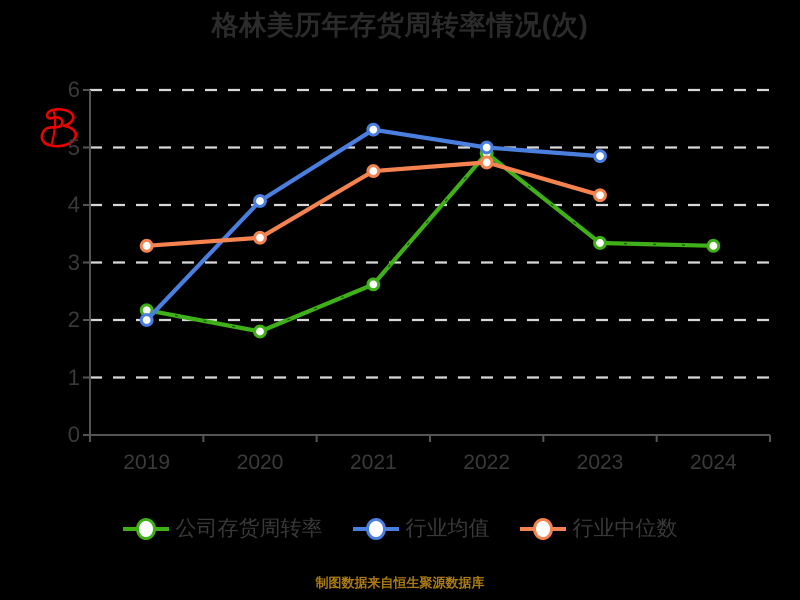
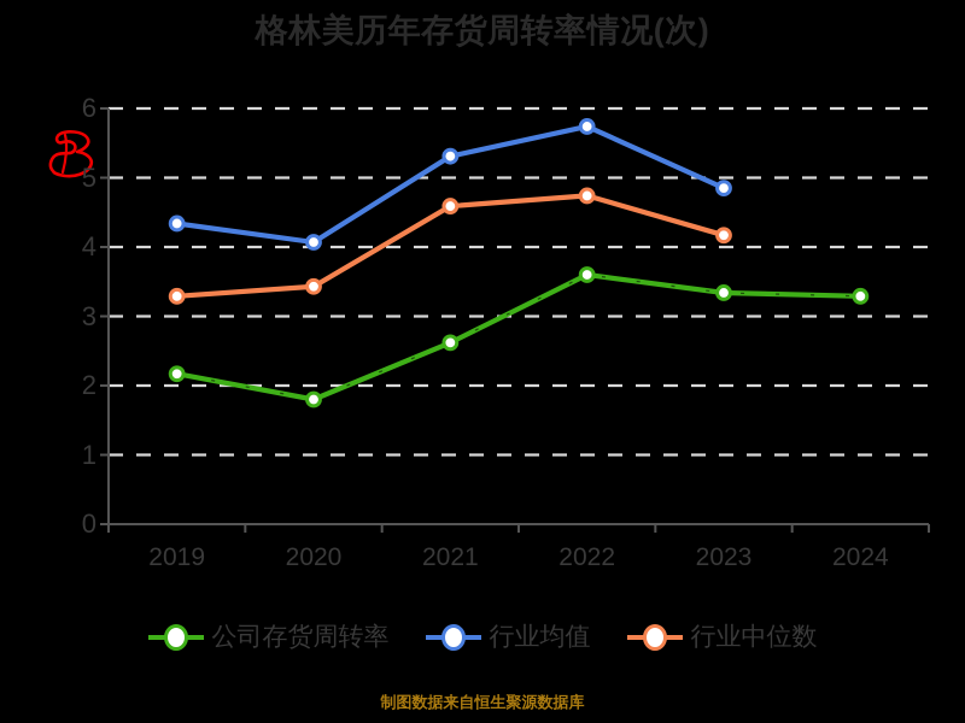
行业均值/2019: 2.0 -> 4.3
公司存货周转率/2022: 4.9 -> 3.6
行业均值/2022: 5.0 -> 5.7
